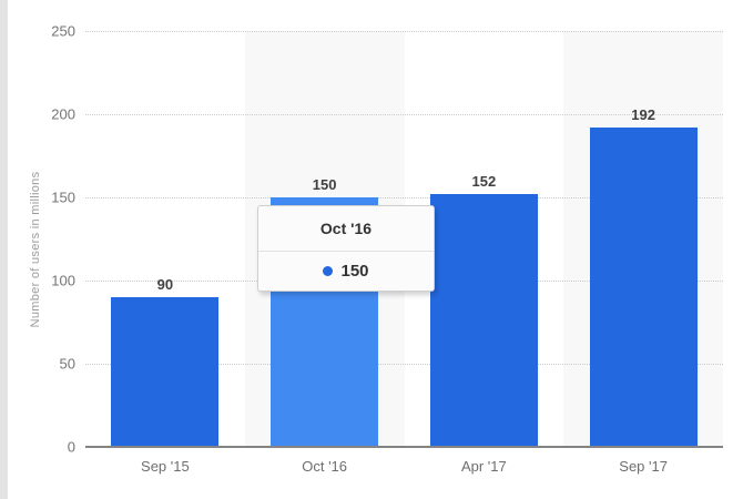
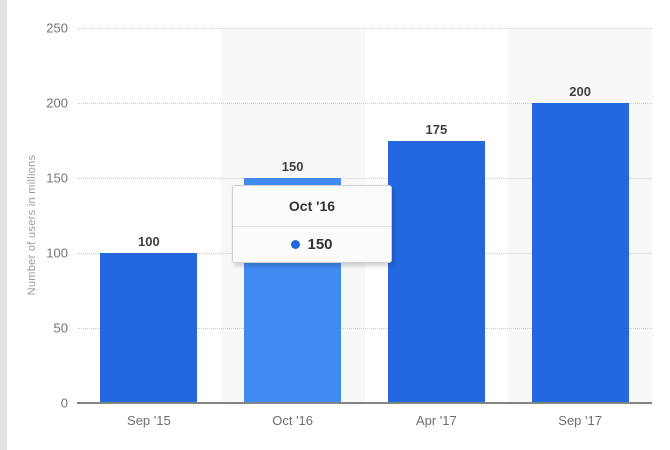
Sep '15: 90 -> 100
Apr '17: 152 -> 175
Sep '17: 192 -> 200
